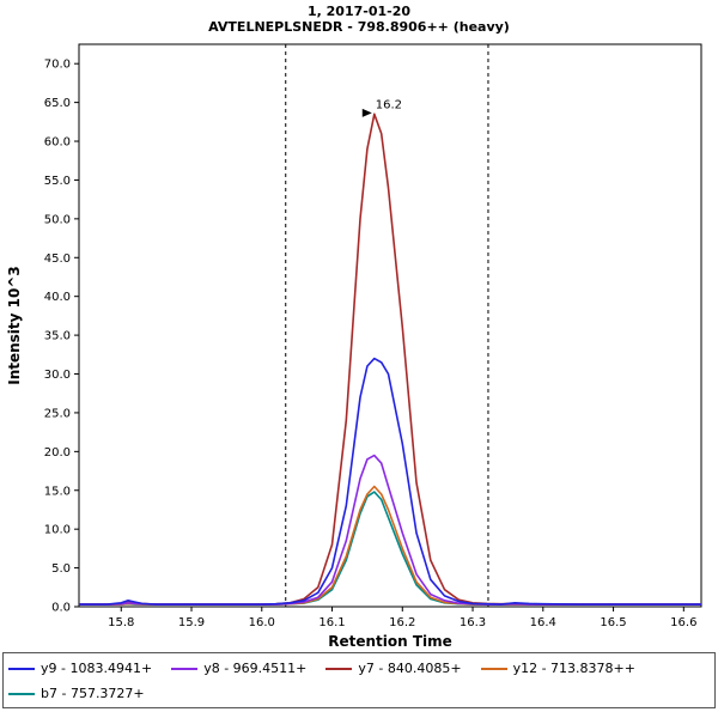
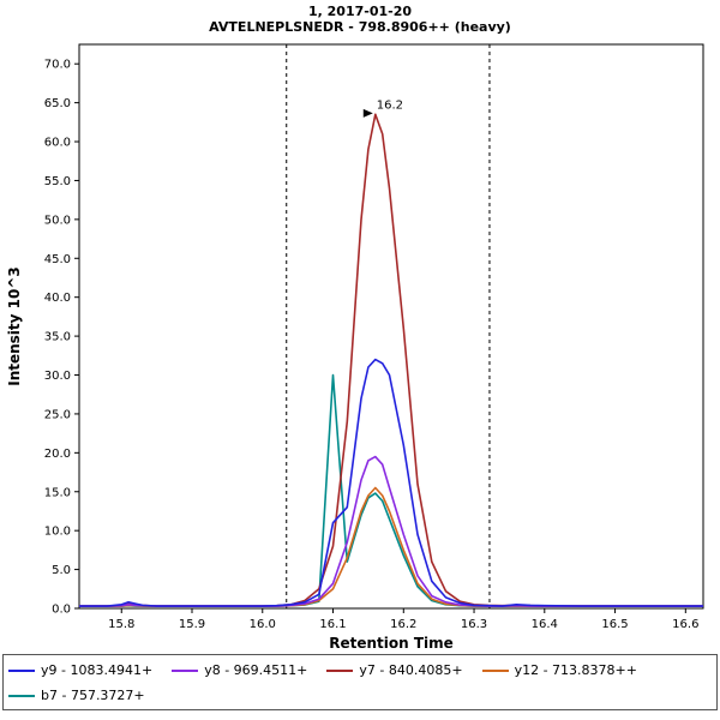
y9 - 1083.4941+/16.1: 5 -> 11
b7 - 757.3727+/16.1: 2 -> 30
